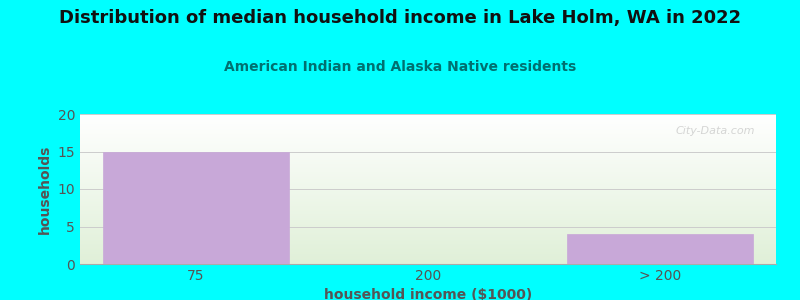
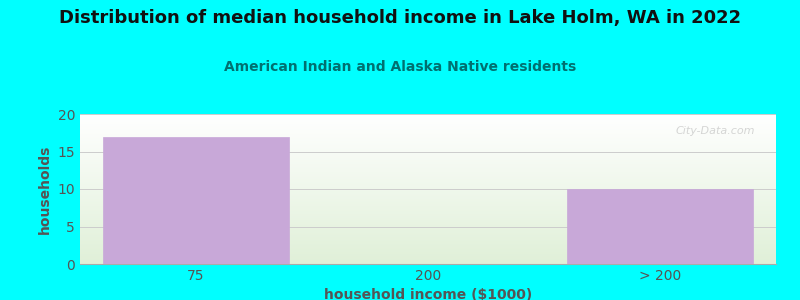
75: 15 -> 17
> 200: 4 -> 10
